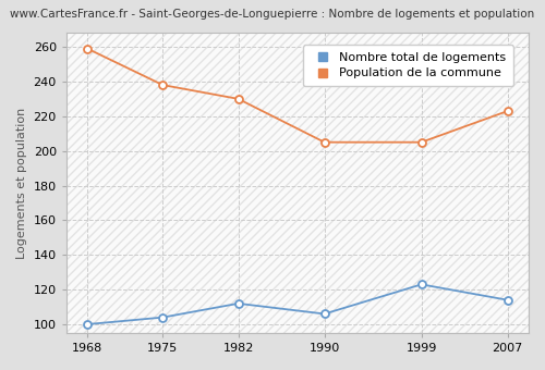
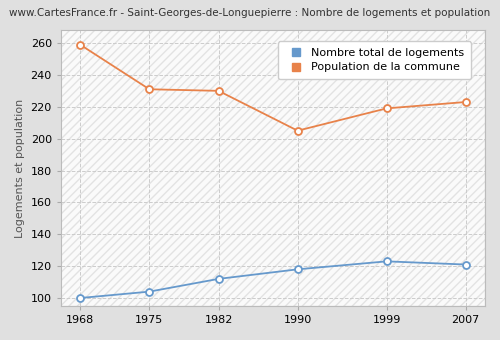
Population de la commune/1975: 238 -> 231
Nombre total de logements/1990: 106 -> 118
Population de la commune/1999: 205 -> 219
Nombre total de logements/2007: 114 -> 121
